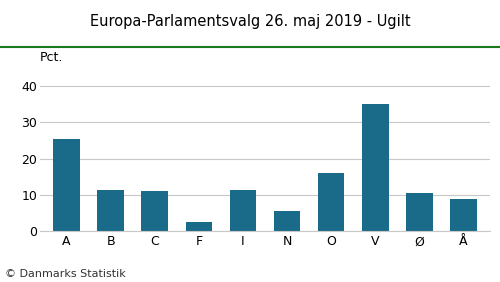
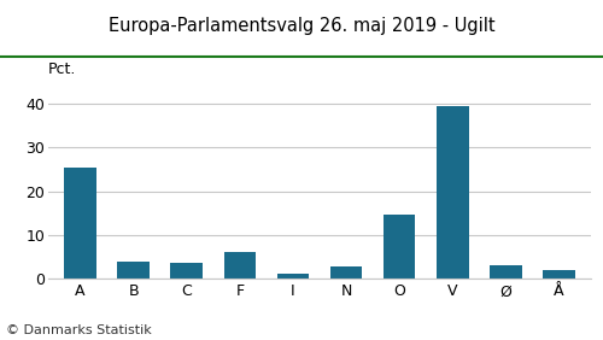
B: 11.5 -> 4.0
C: 11.0 -> 3.7
F: 2.5 -> 6.2
I: 11.5 -> 1.1
N: 5.5 -> 2.8
O: 16.0 -> 14.6
V: 35.0 -> 39.5
Ø: 10.5 -> 3.2
Å: 9.0 -> 2.0
